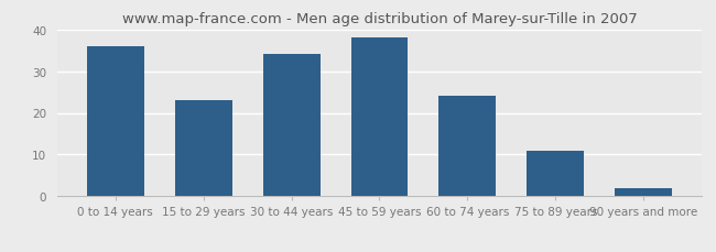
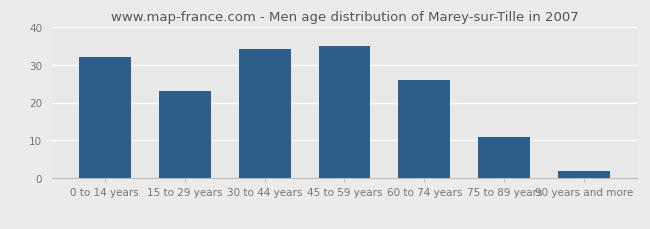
0 to 14 years: 36 -> 32
45 to 59 years: 38 -> 35
60 to 74 years: 24 -> 26
